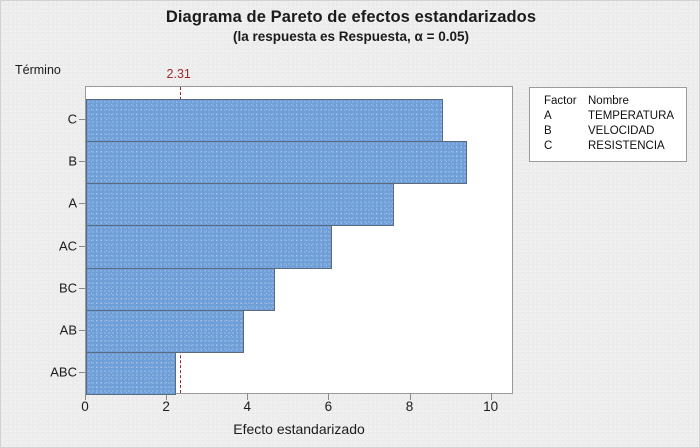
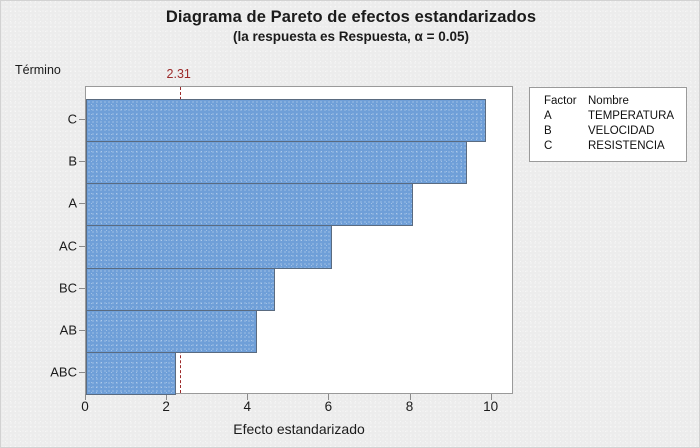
C: 8.8 -> 9.8
A: 7.6 -> 8.1
AB: 3.9 -> 4.2
